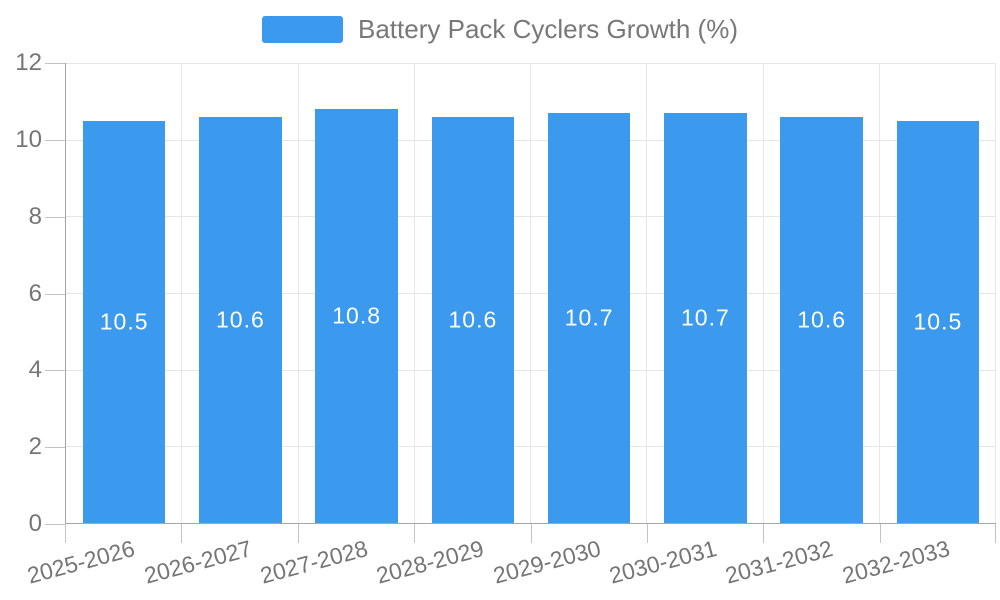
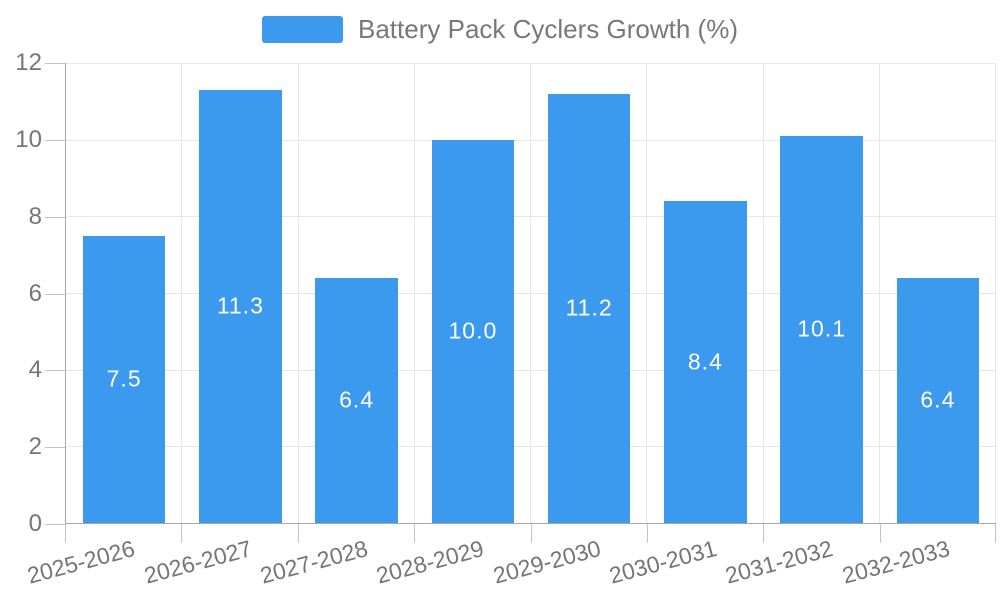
2025-2026: 10.5 -> 7.5
2026-2027: 10.6 -> 11.3
2027-2028: 10.8 -> 6.4
2028-2029: 10.6 -> 10.0
2029-2030: 10.7 -> 11.2
2030-2031: 10.7 -> 8.4
2031-2032: 10.6 -> 10.1
2032-2033: 10.5 -> 6.4
